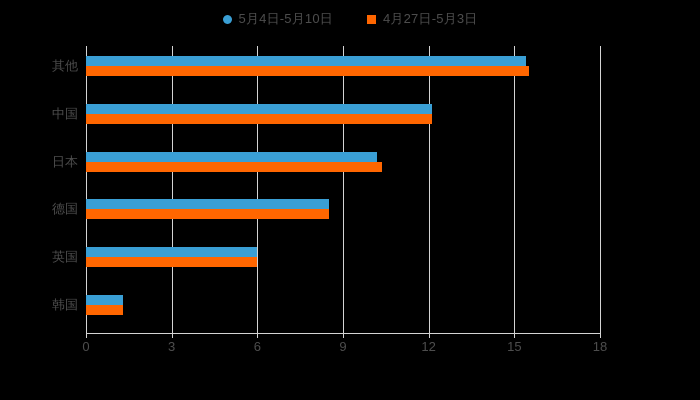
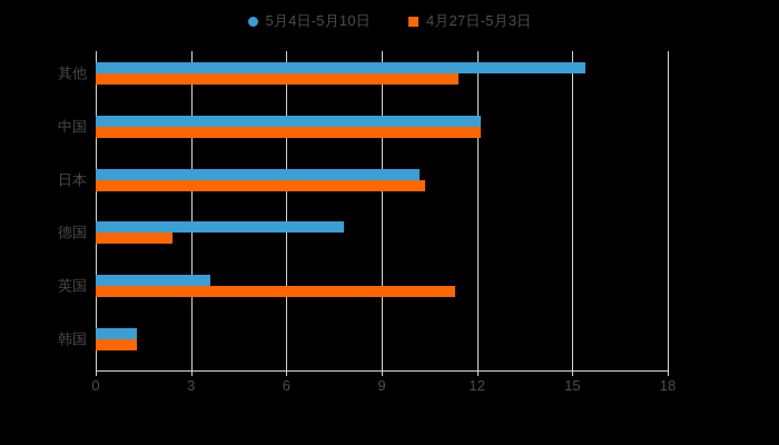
4月27日-5月3日/其他: 15.5 -> 11.4
5月4日-5月10日/德国: 8.5 -> 7.8
4月27日-5月3日/德国: 8.5 -> 2.4
5月4日-5月10日/英国: 6.0 -> 3.6
4月27日-5月3日/英国: 6.0 -> 11.3
